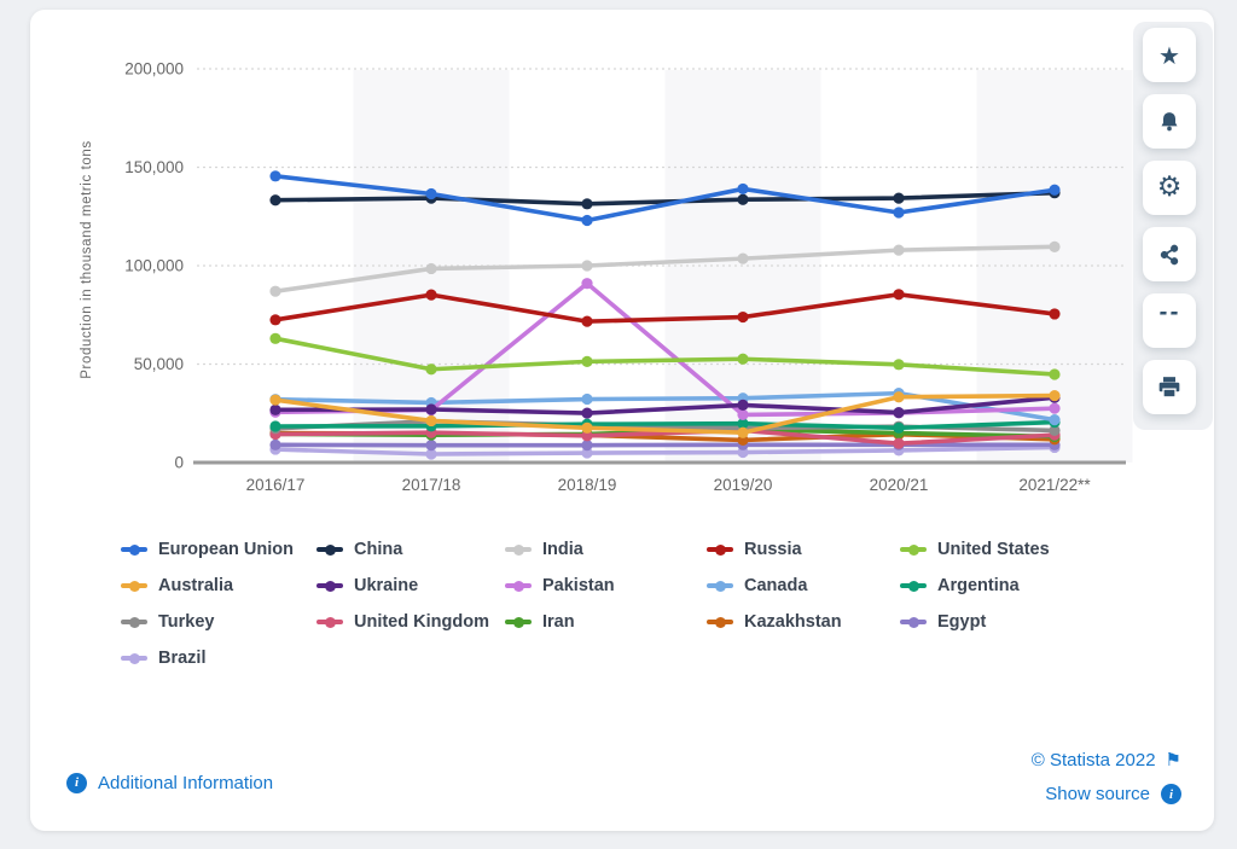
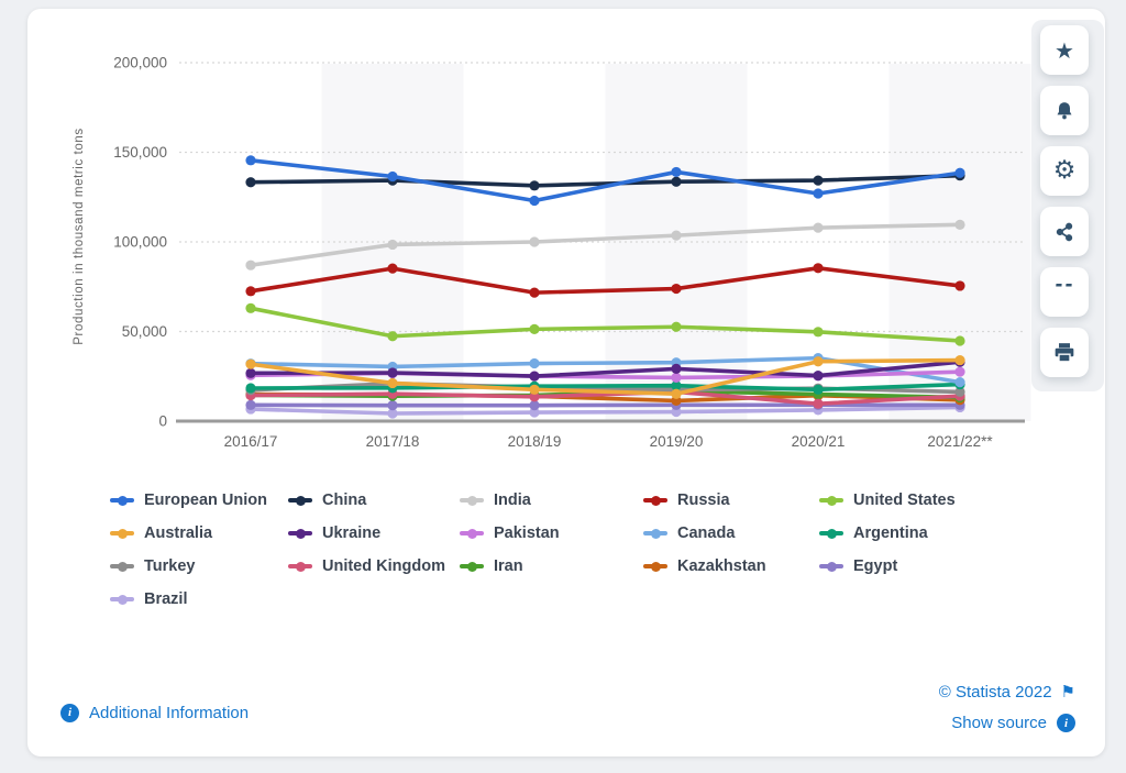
Pakistan/2018/19: 91000 -> 25000
